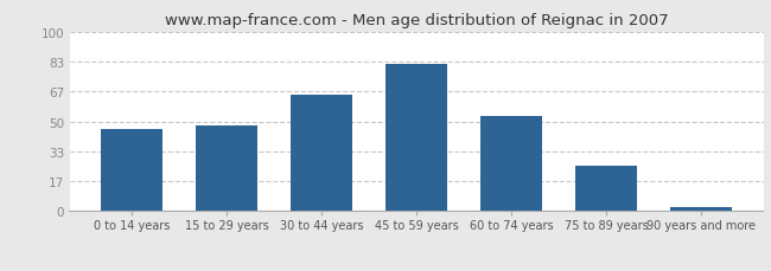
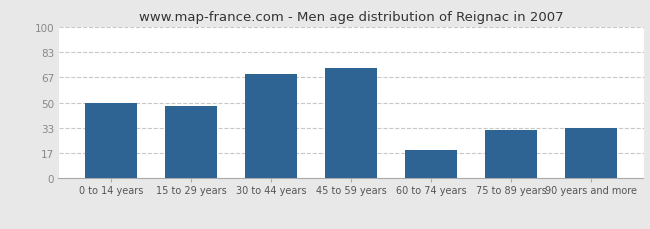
0 to 14 years: 46 -> 50
30 to 44 years: 65 -> 69
45 to 59 years: 82 -> 73
60 to 74 years: 53 -> 19
75 to 89 years: 25 -> 32
90 years and more: 2 -> 33
